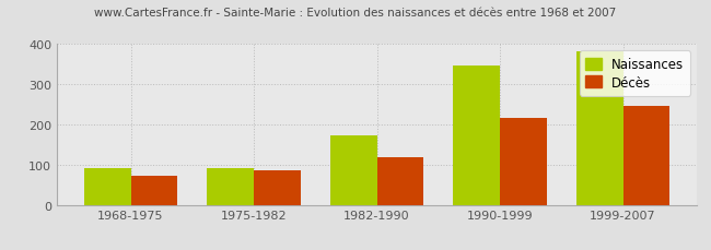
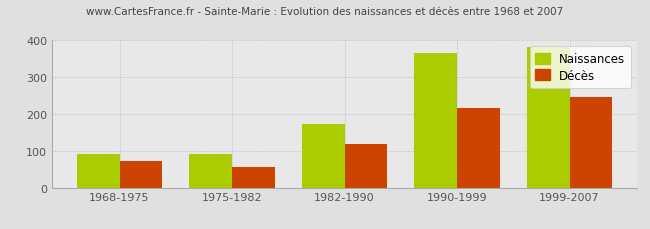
Décès/1975-1982: 85 -> 55
Naissances/1990-1999: 348 -> 365
